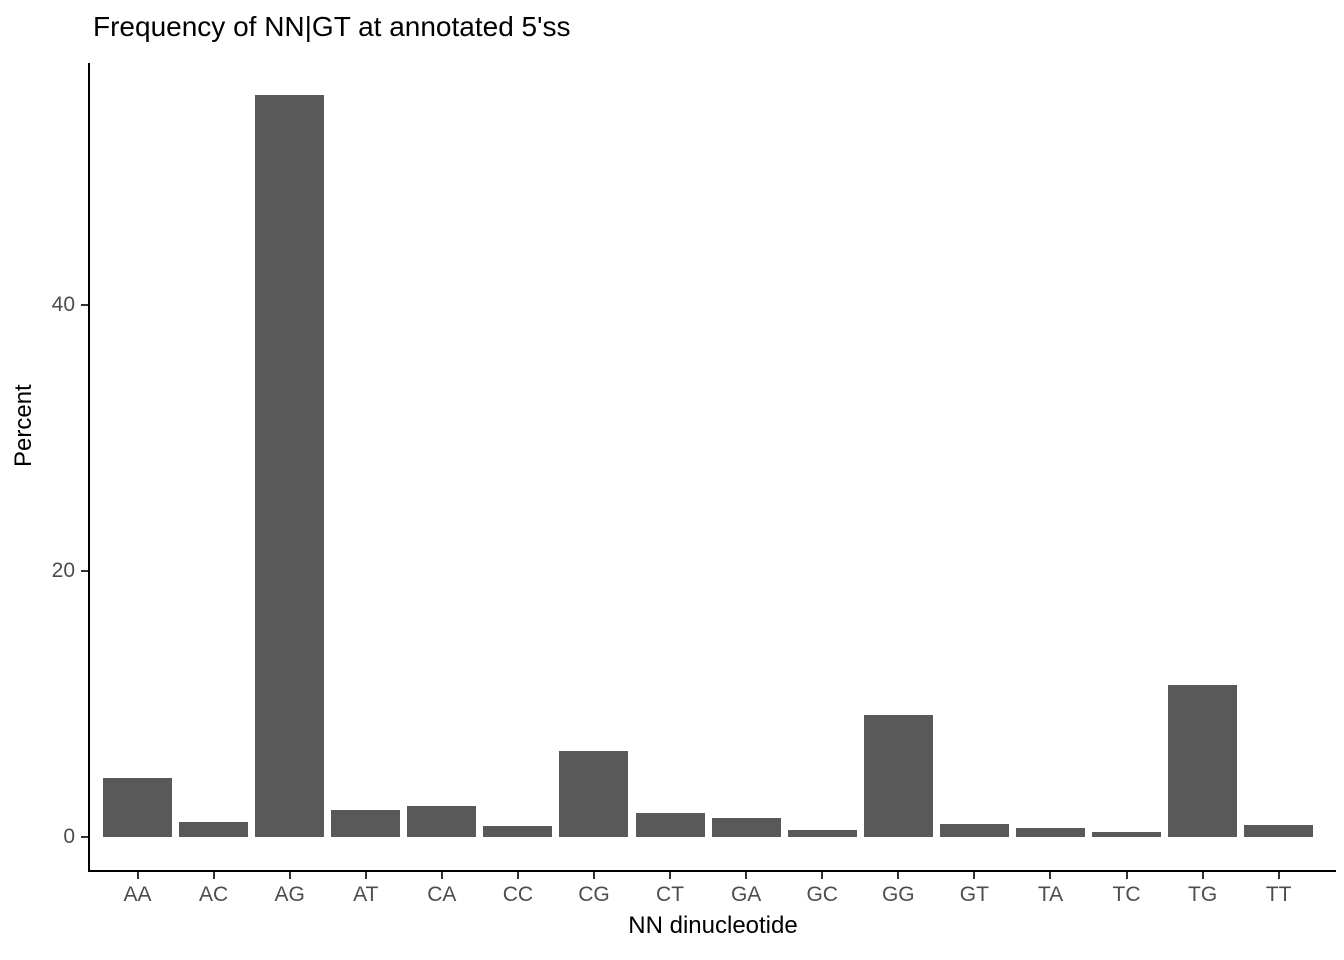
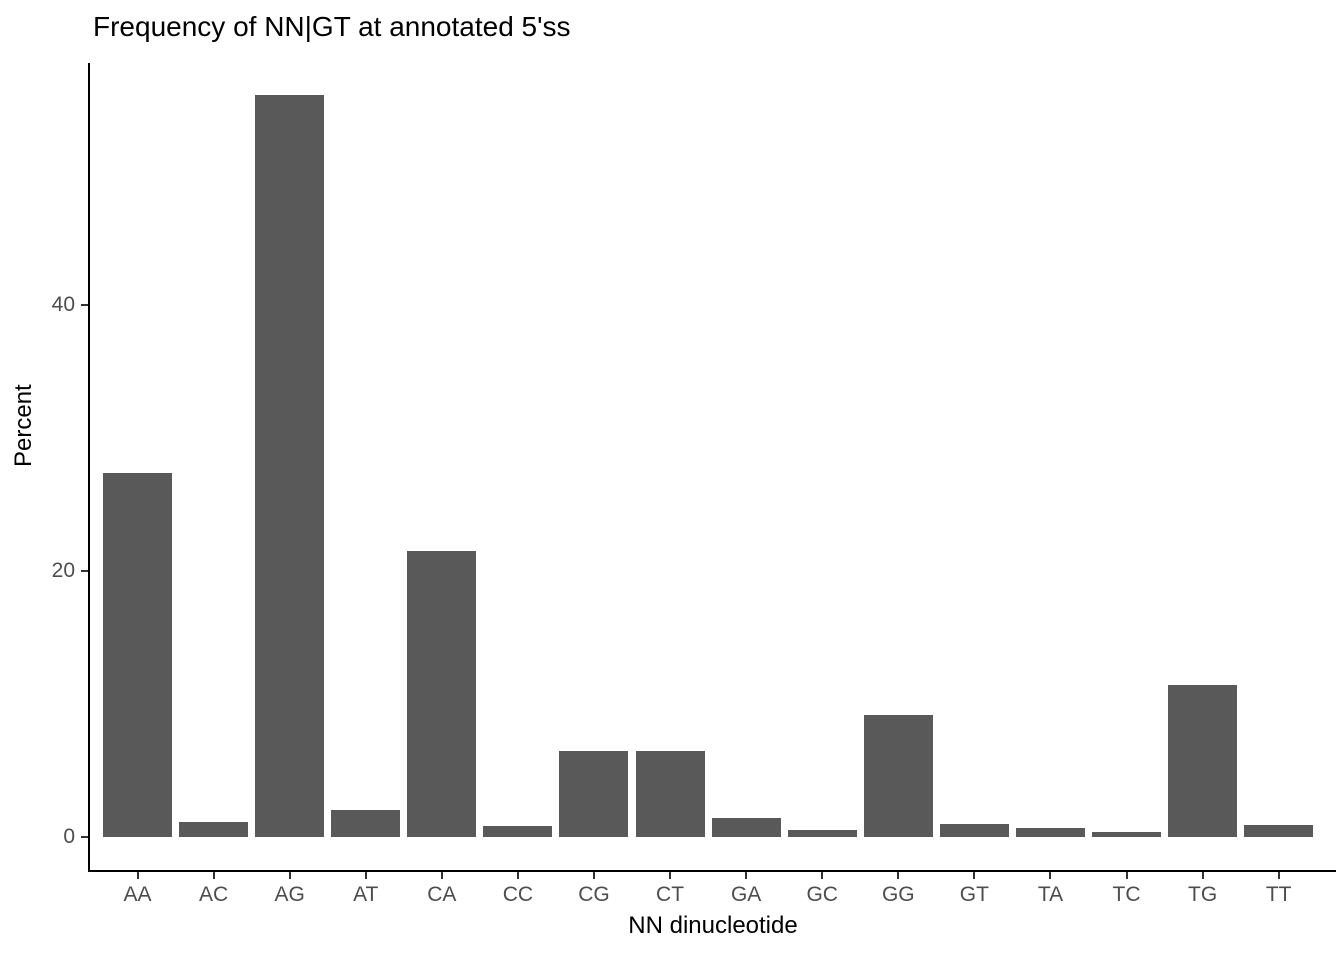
AA: 4.4 -> 27.4
CA: 2.3 -> 21.5
CT: 1.8 -> 6.5
